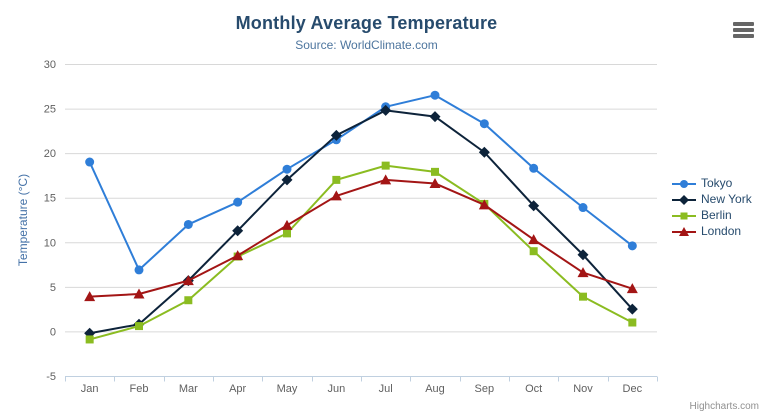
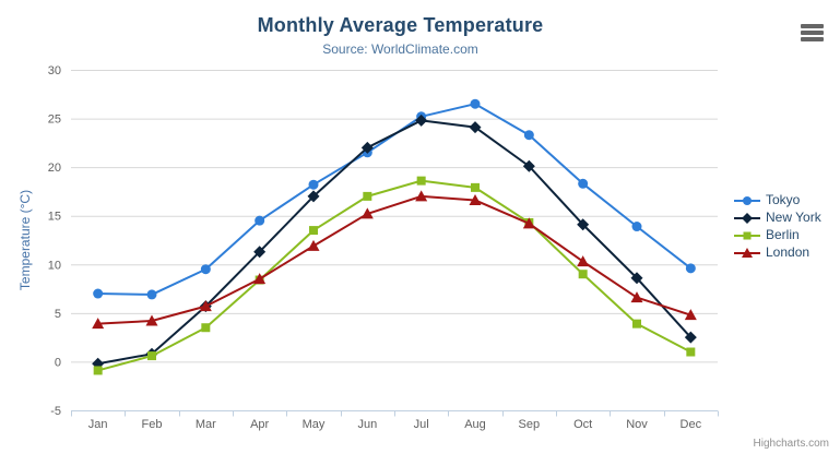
Tokyo/Jan: 19 -> 7
Tokyo/Mar: 12 -> 10
Berlin/May: 11 -> 14
